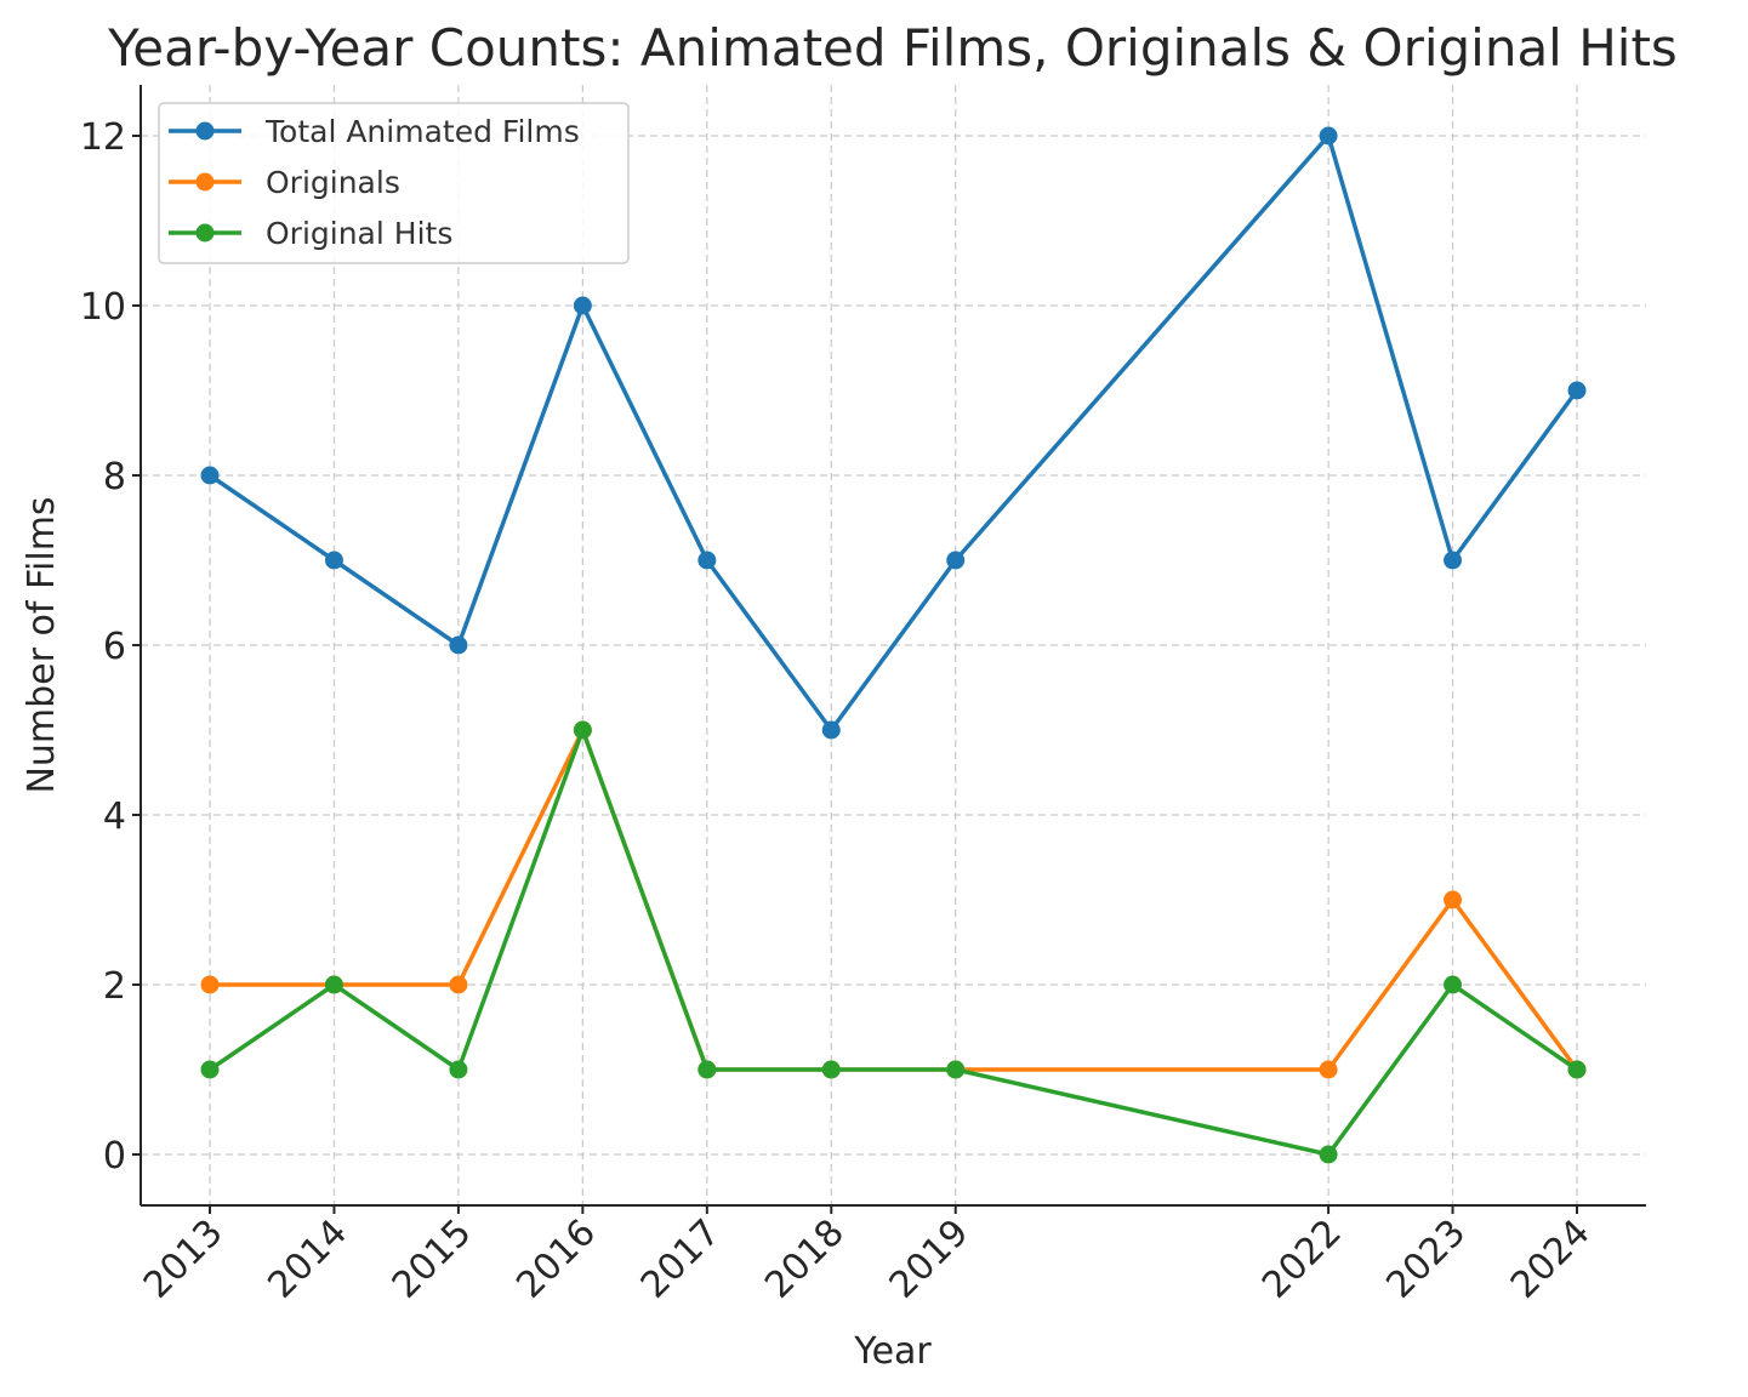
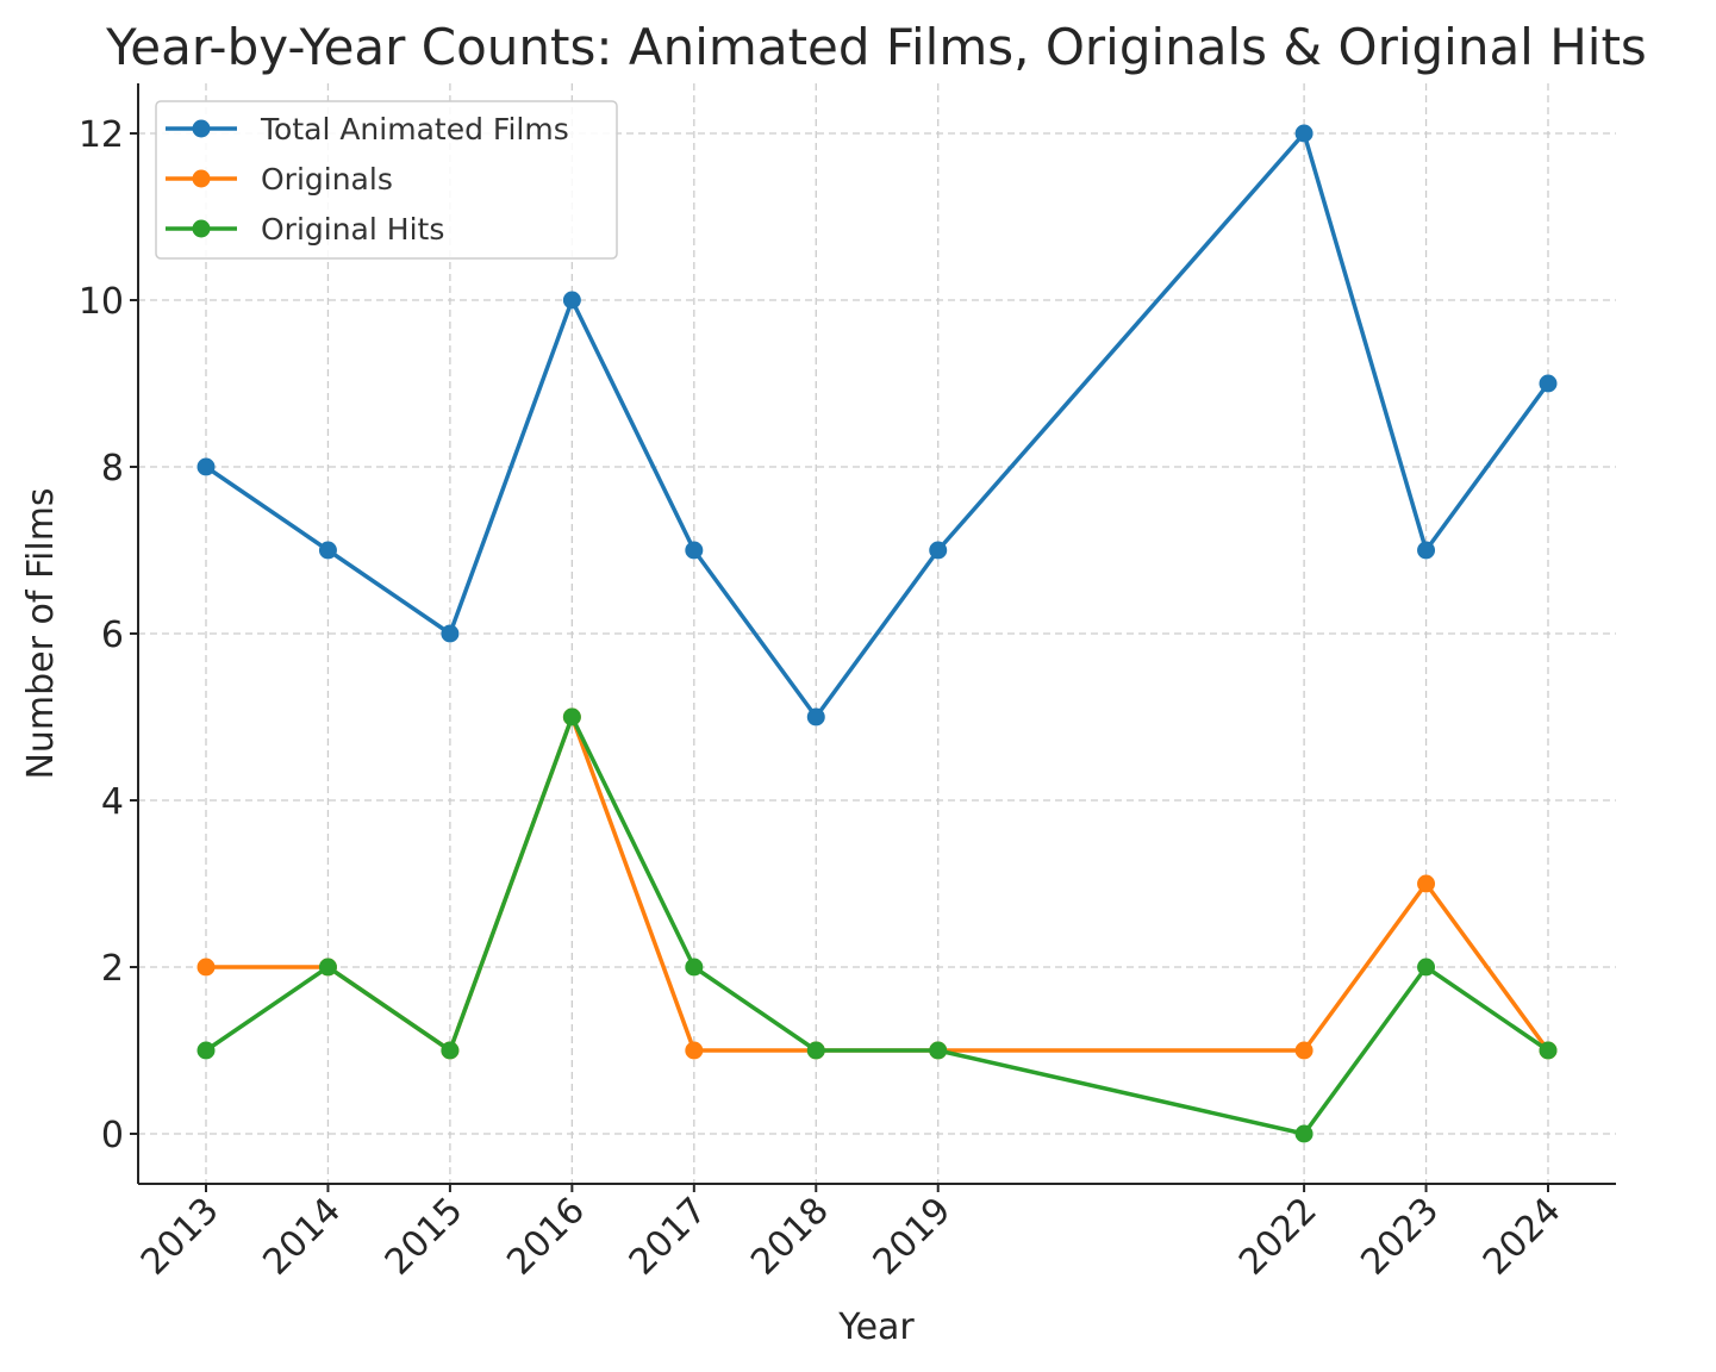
Originals/2015: 2 -> 1
Original Hits/2017: 1 -> 2
